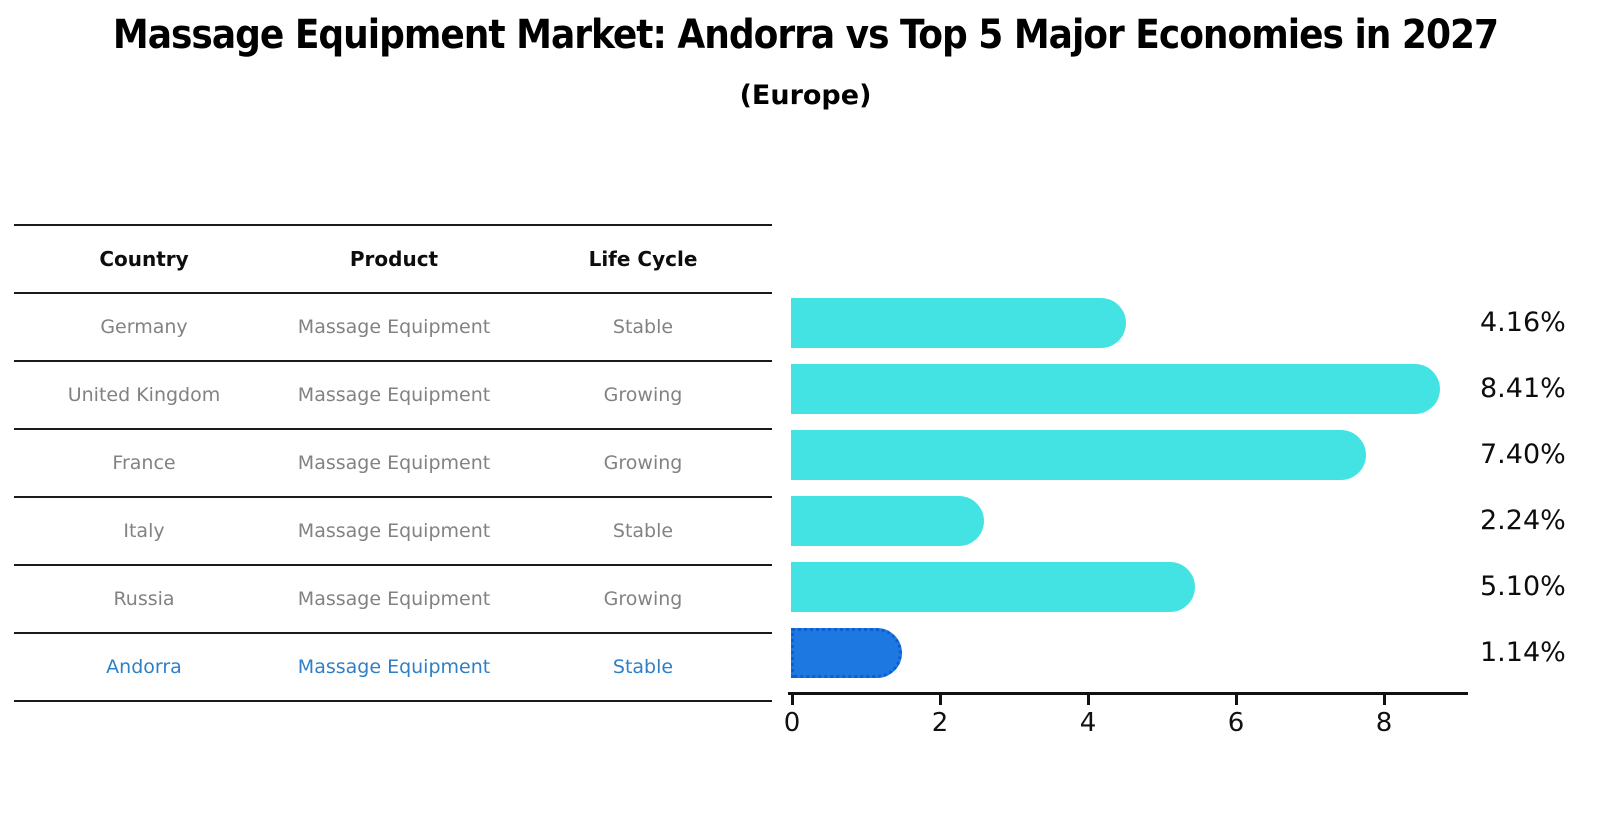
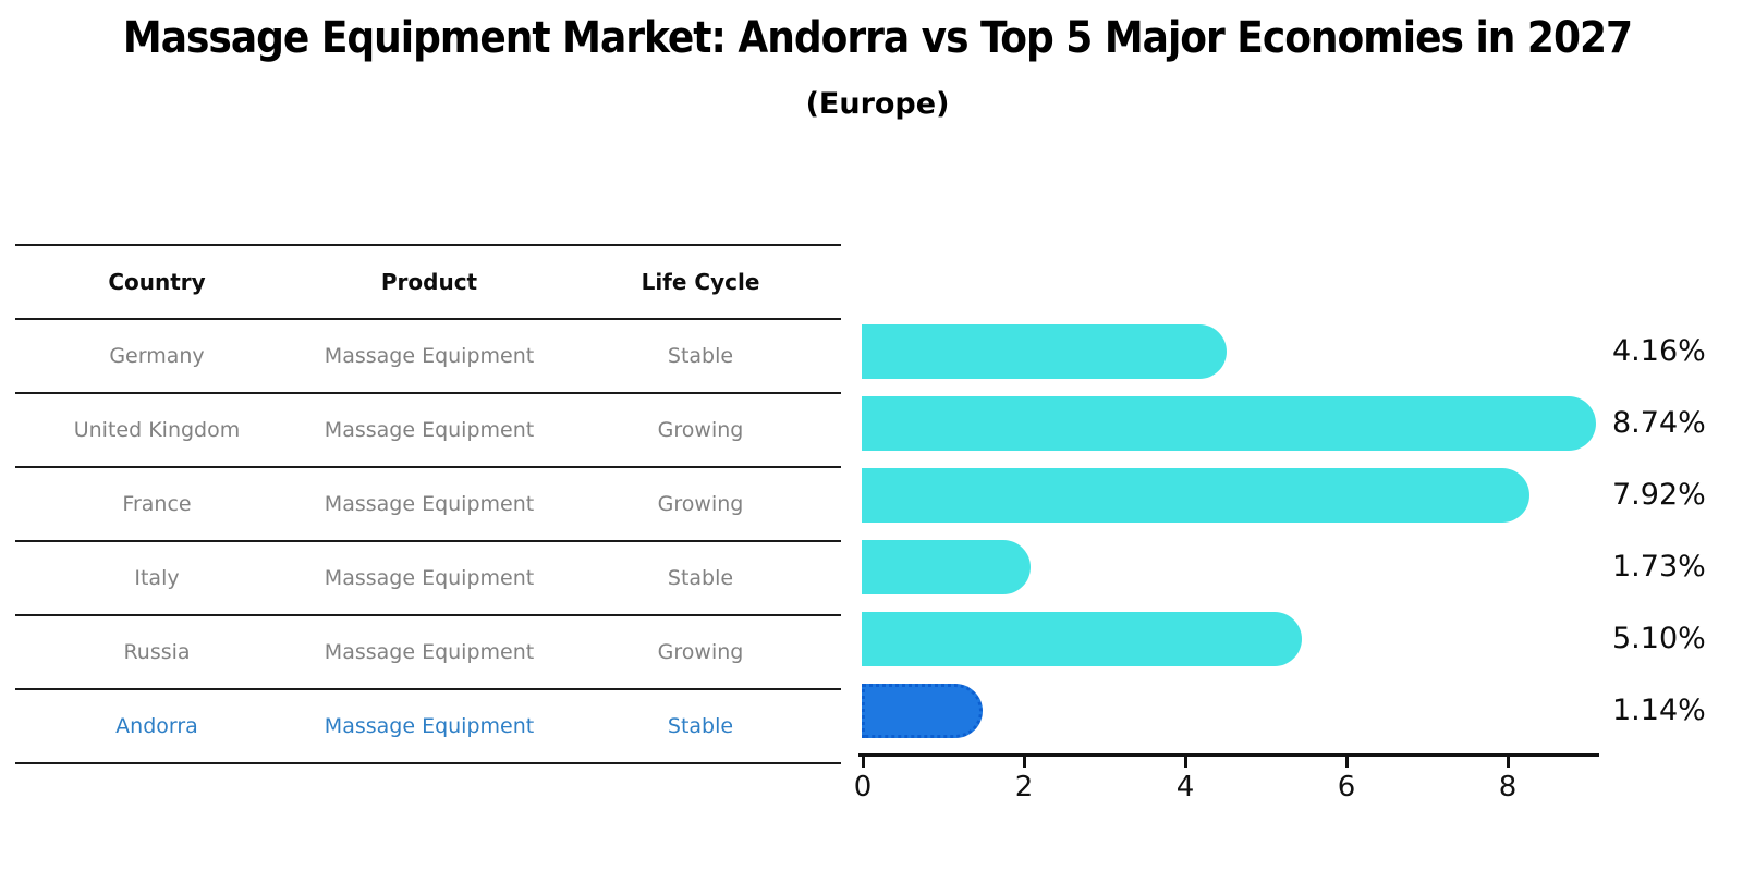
United Kingdom: 8.41% -> 8.74%
France: 7.40% -> 7.92%
Italy: 2.24% -> 1.73%
